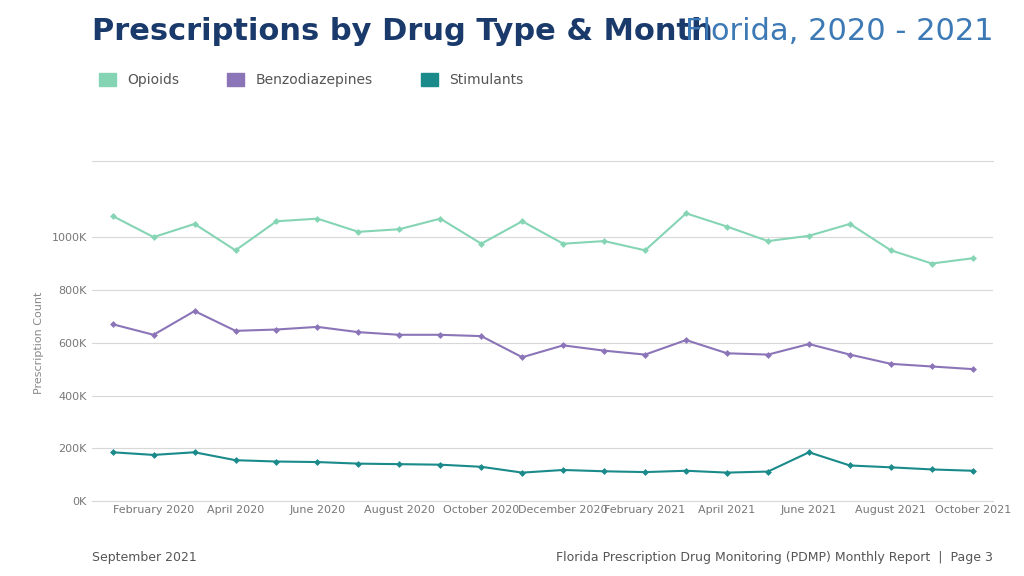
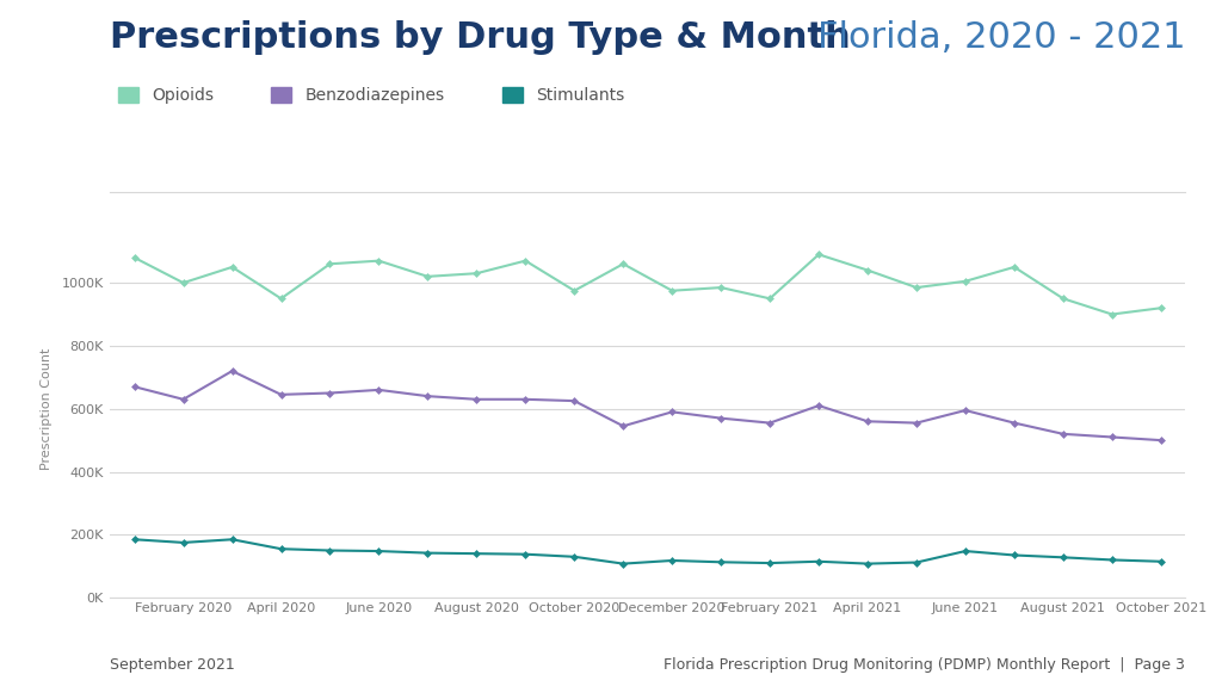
Stimulants/June 2021: 185K -> 148K
